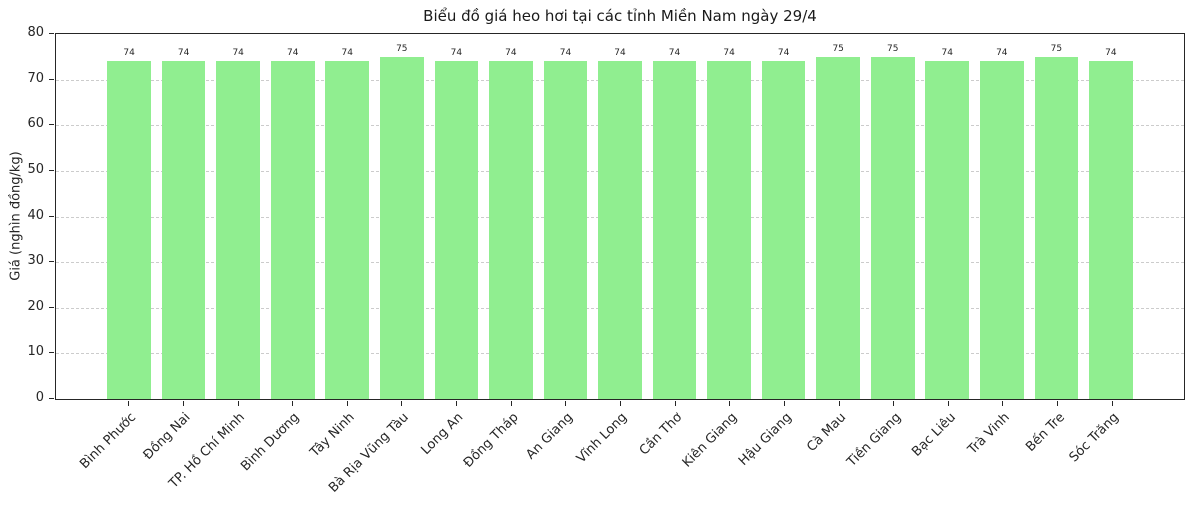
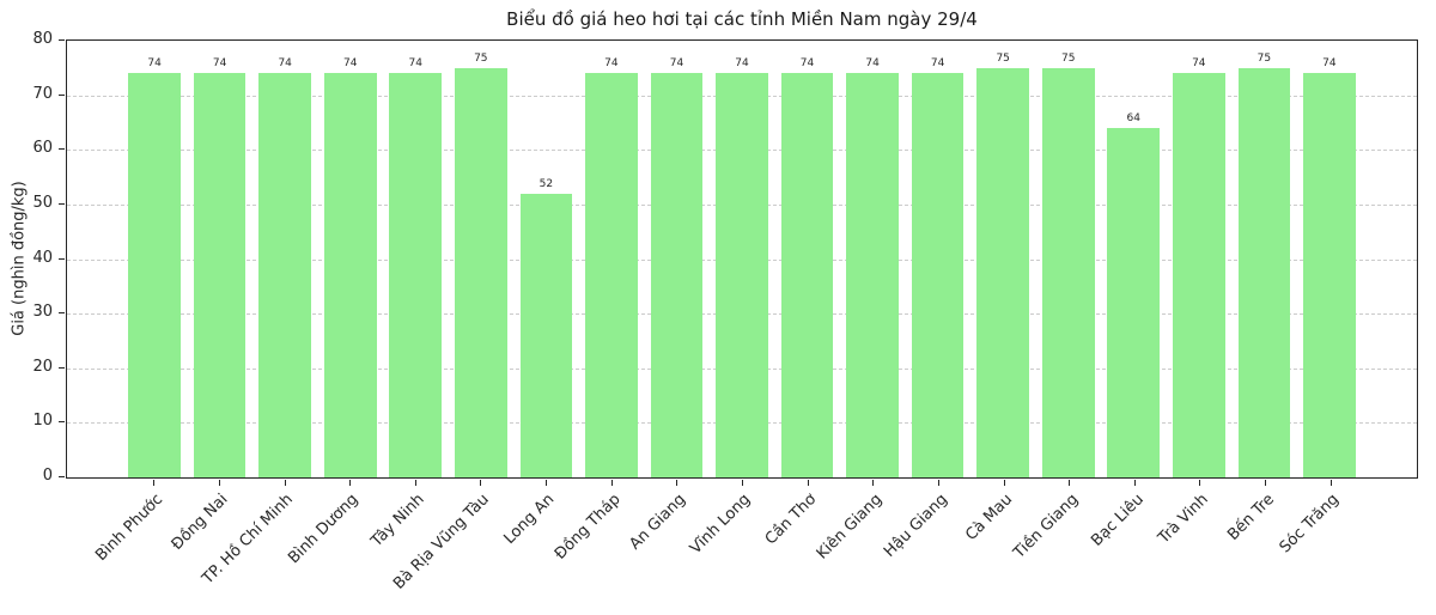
Long An: 74 -> 52
Bạc Liêu: 74 -> 64
